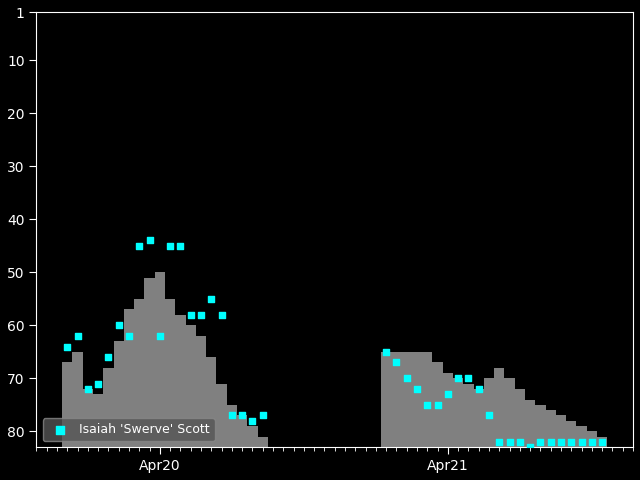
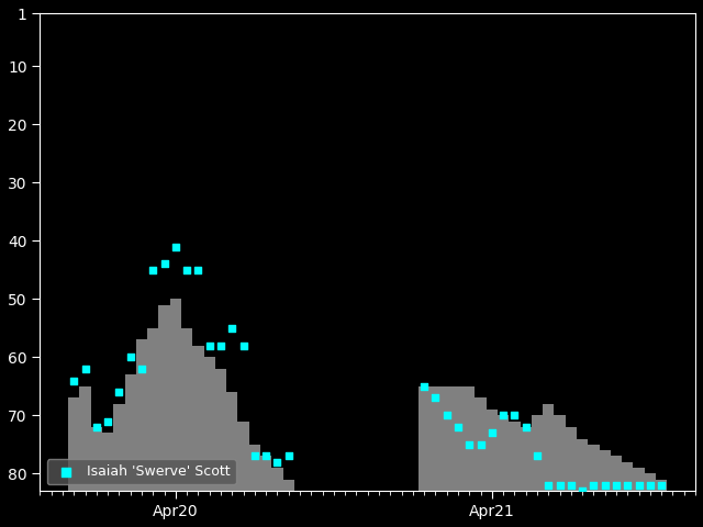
Isaiah 'Swerve' Scott/Apr20: 62 -> 41
